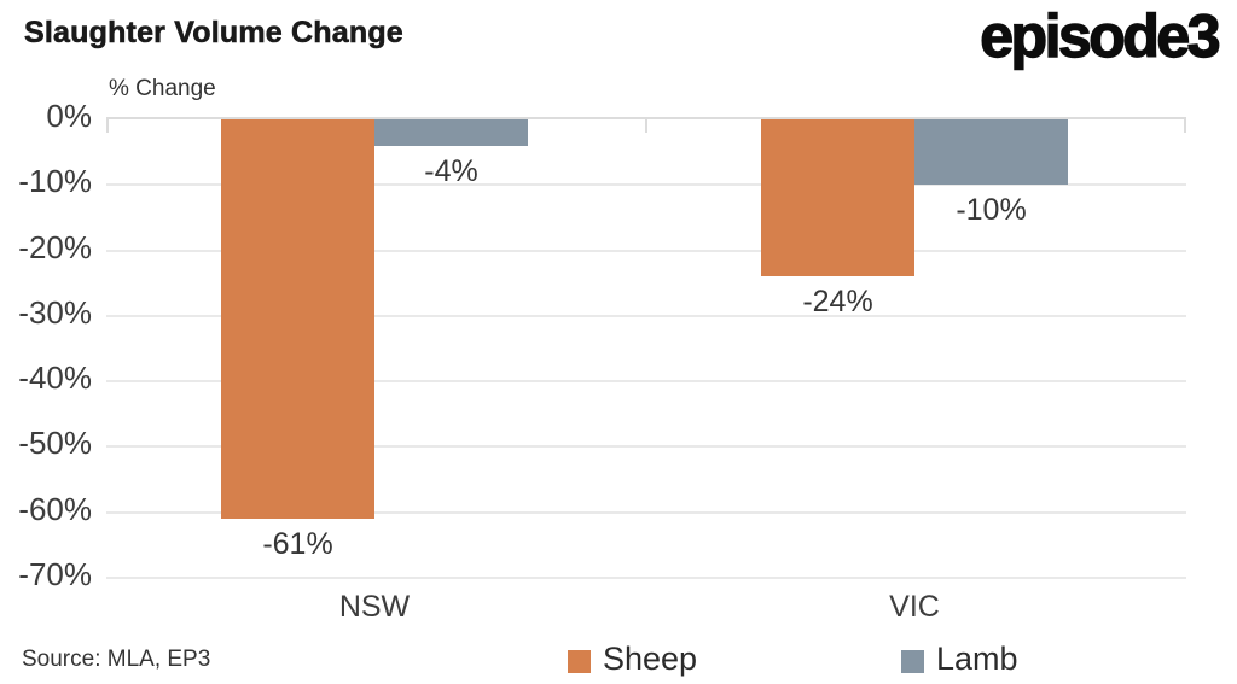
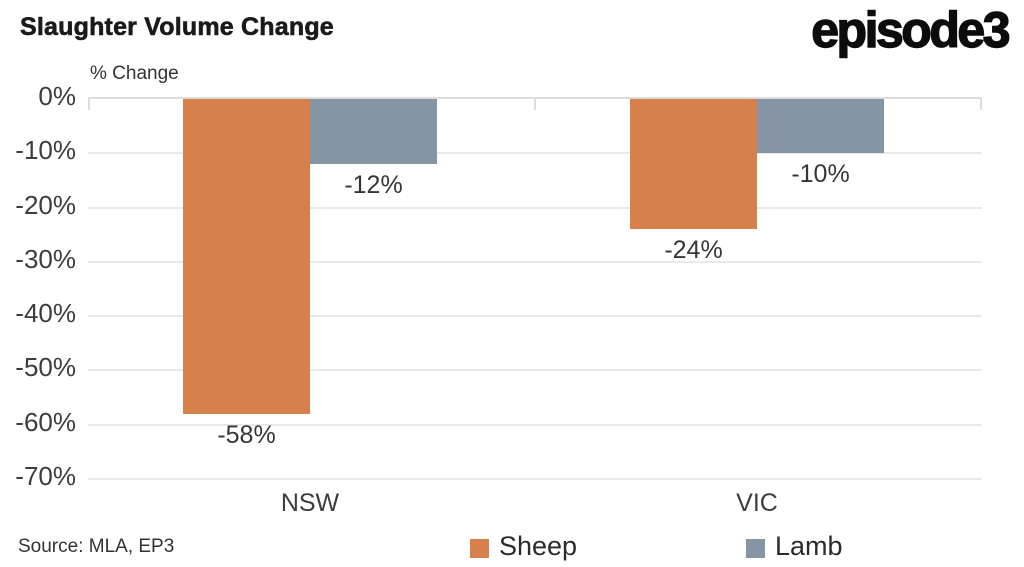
Sheep/NSW: -61% -> -58%
Lamb/NSW: -4% -> -12%
